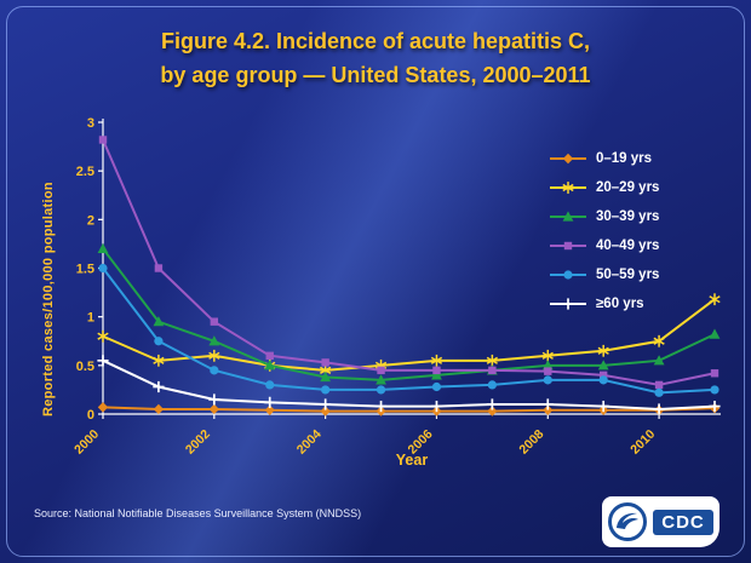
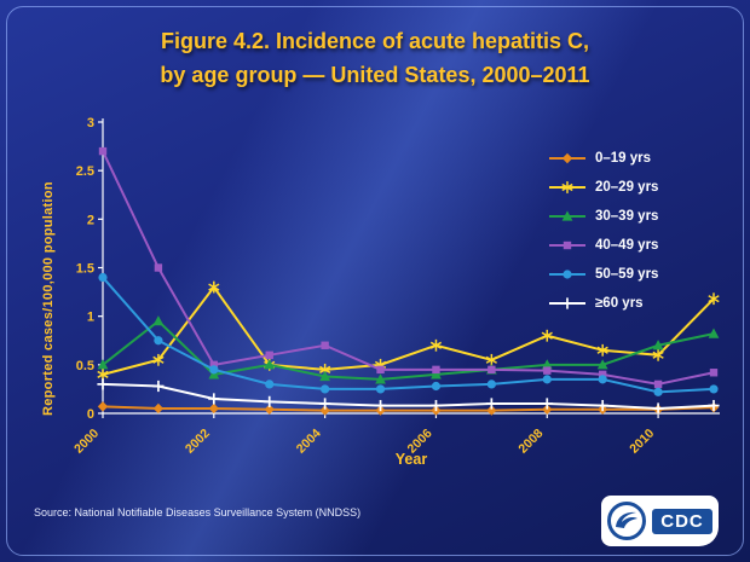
20–29 yrs/2000: 0.8 -> 0.4
30–39 yrs/2000: 1.7 -> 0.5
40–49 yrs/2000: 2.8 -> 2.7
50–59 yrs/2000: 1.5 -> 1.4
≥60 yrs/2000: 0.6 -> 0.3
20–29 yrs/2002: 0.6 -> 1.3
30–39 yrs/2002: 0.8 -> 0.4
40–49 yrs/2002: 0.9 -> 0.5
40–49 yrs/2004: 0.5 -> 0.7
20–29 yrs/2006: 0.6 -> 0.7
20–29 yrs/2008: 0.6 -> 0.8
20–29 yrs/2010: 0.8 -> 0.6
30–39 yrs/2010: 0.6 -> 0.7
